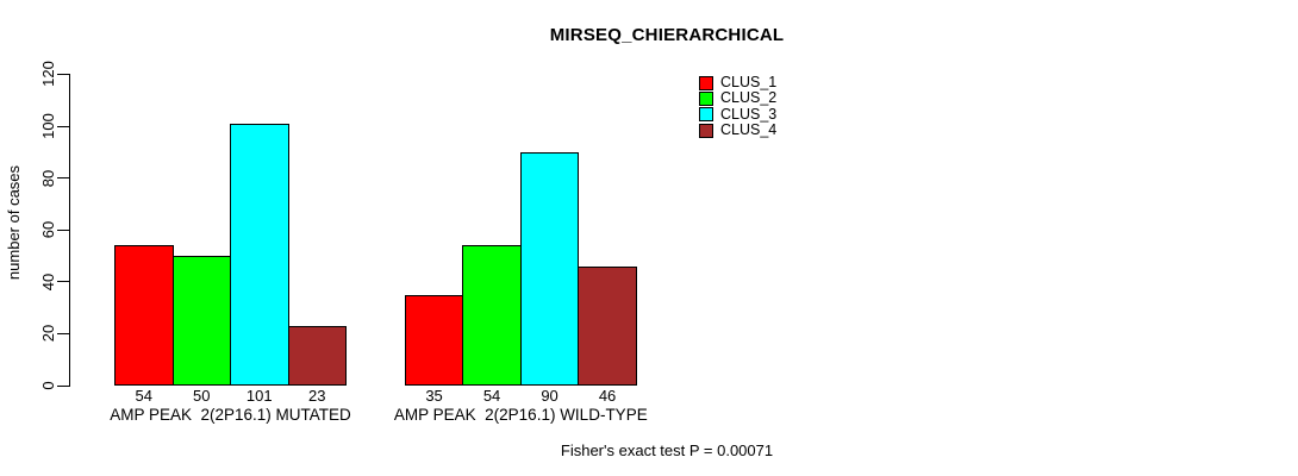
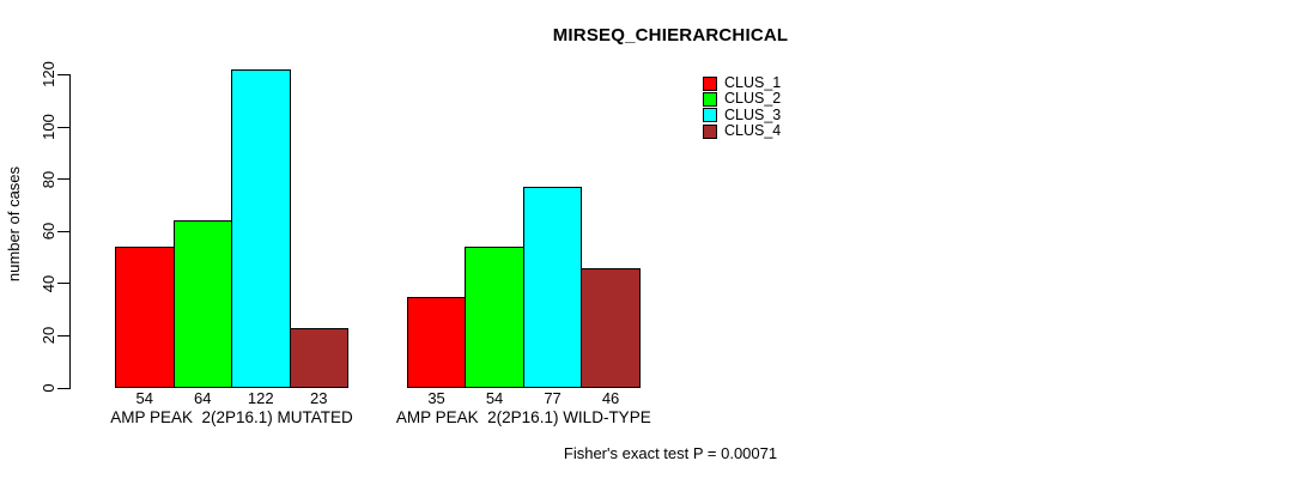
CLUS_2/AMP PEAK 2(2P16.1) MUTATED: 50 -> 64
CLUS_3/AMP PEAK 2(2P16.1) MUTATED: 101 -> 122
CLUS_3/AMP PEAK 2(2P16.1) WILD-TYPE: 90 -> 77
